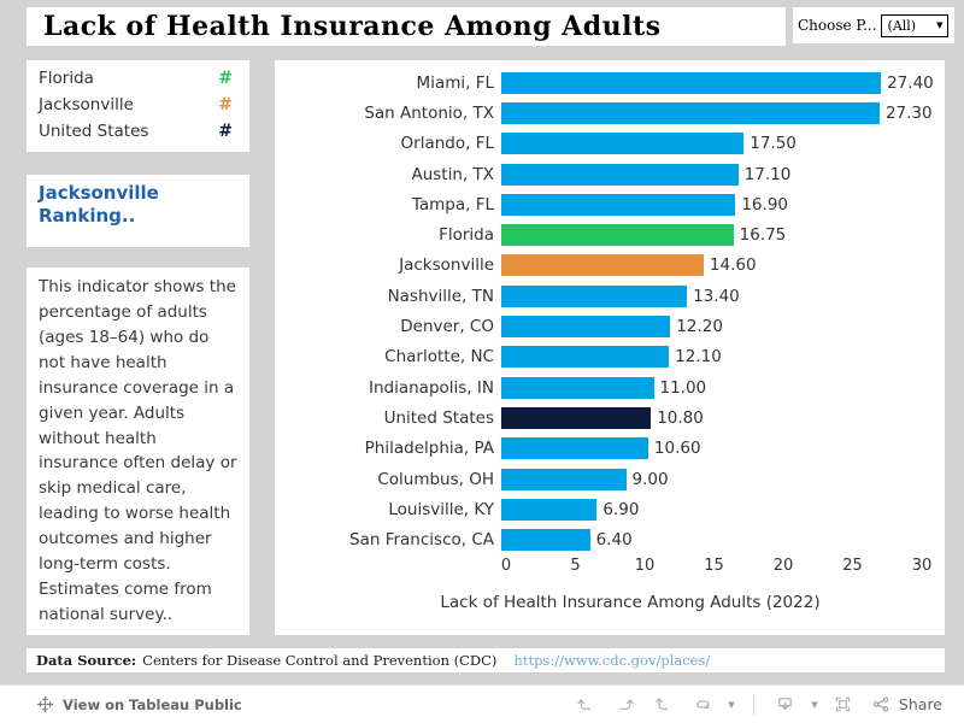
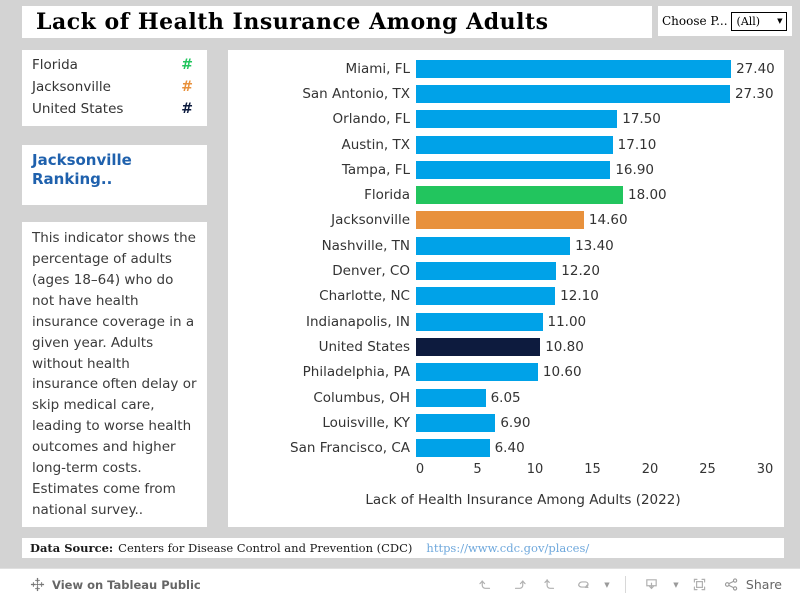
Florida: 16.75 -> 18.00
Columbus, OH: 9.00 -> 6.05
